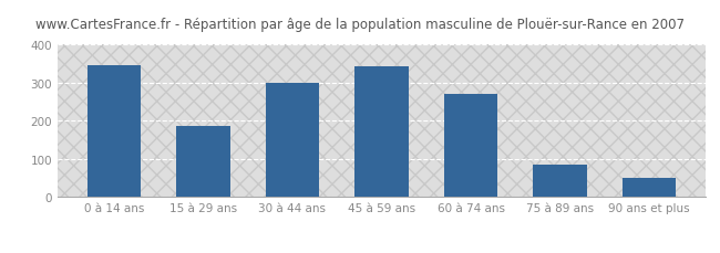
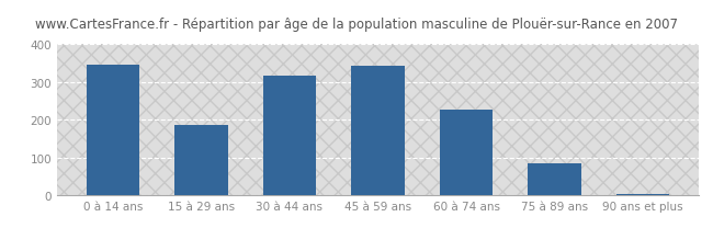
30 à 44 ans: 300 -> 317
60 à 74 ans: 270 -> 227
90 ans et plus: 50 -> 5
